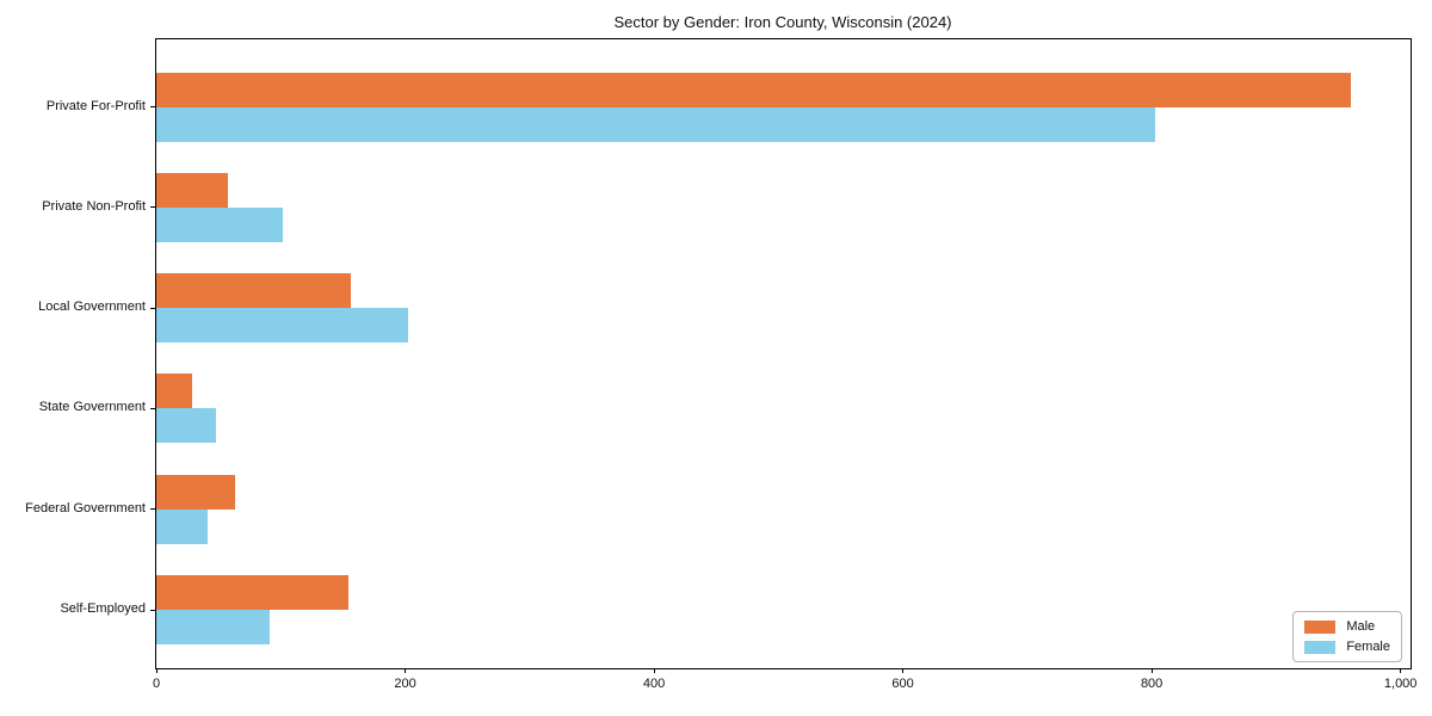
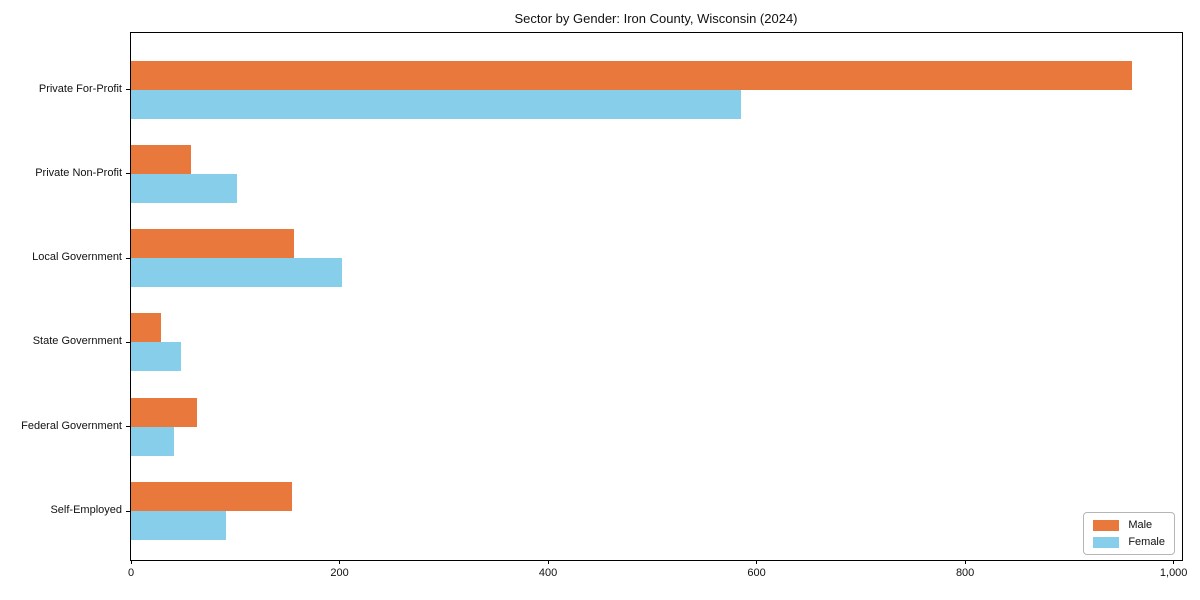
Female/Private For-Profit: 803 -> 585
